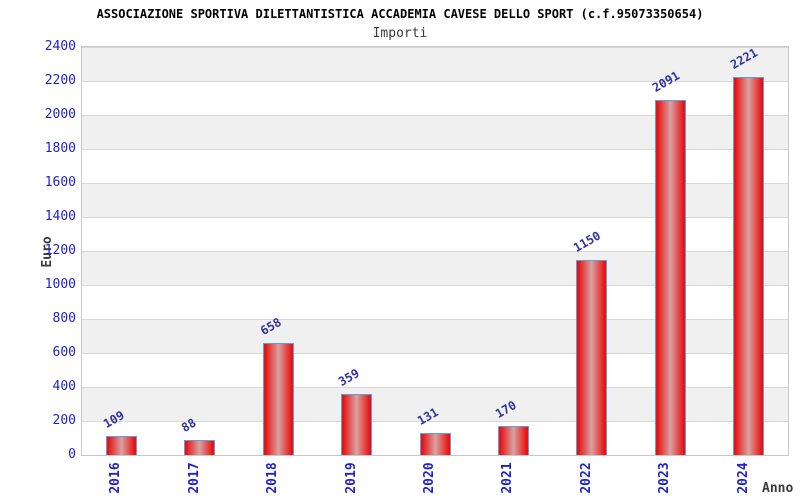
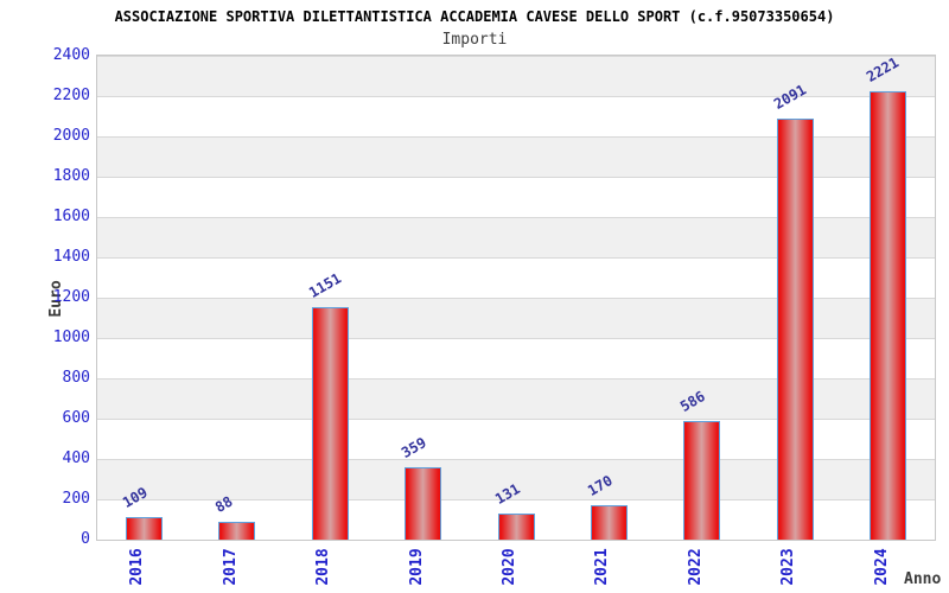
2018: 658 -> 1151
2022: 1150 -> 586
